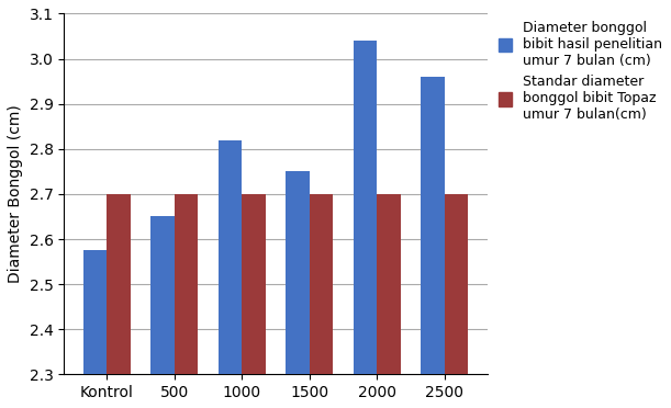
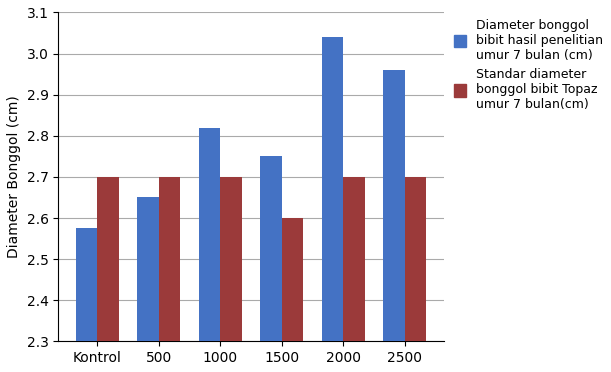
Standar diameter bonggol bibit Topaz umur 7 bulan(cm)/1500: 2.7 -> 2.6
